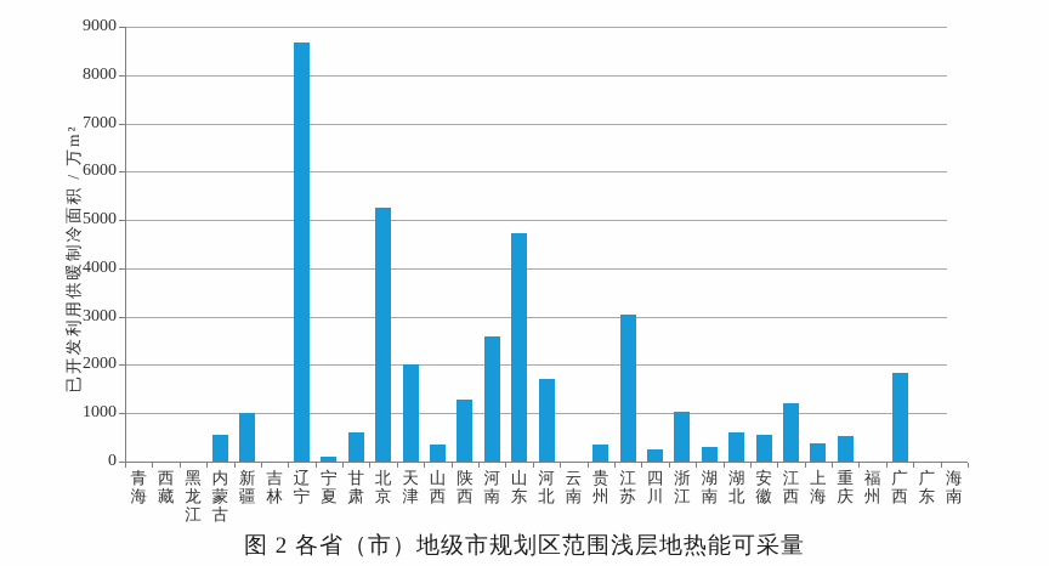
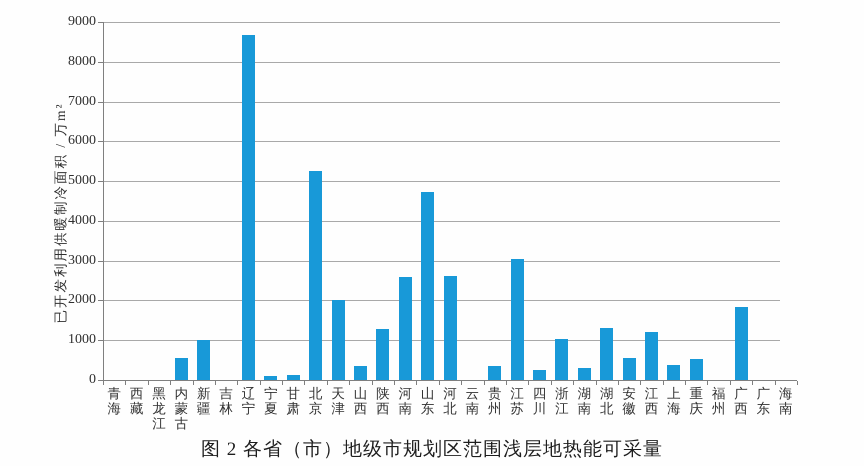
甘肃: 600 -> 100
河北: 1700 -> 2600
湖北: 600 -> 1300
